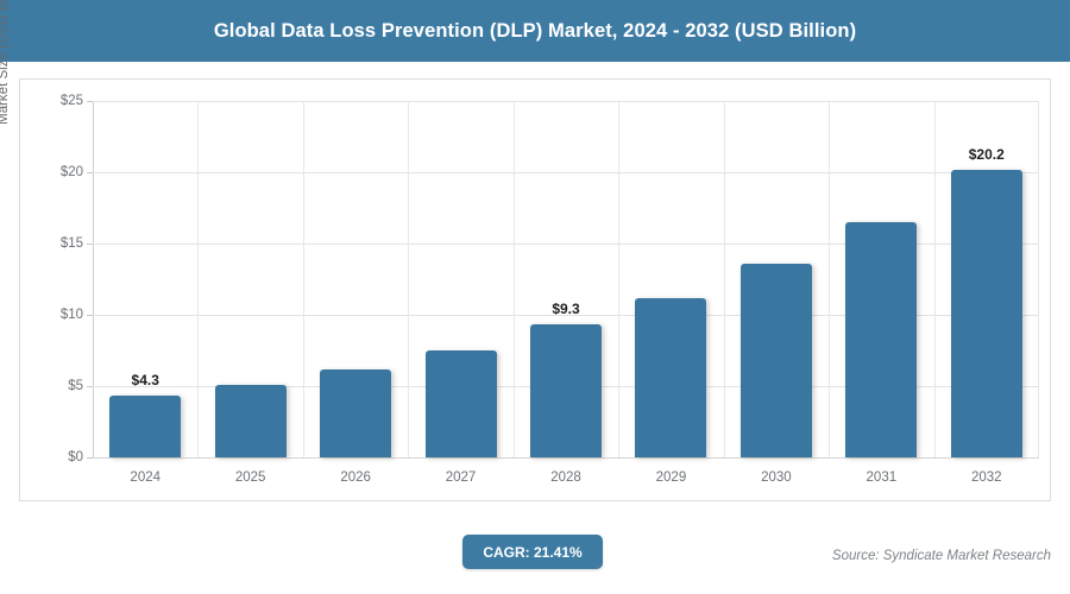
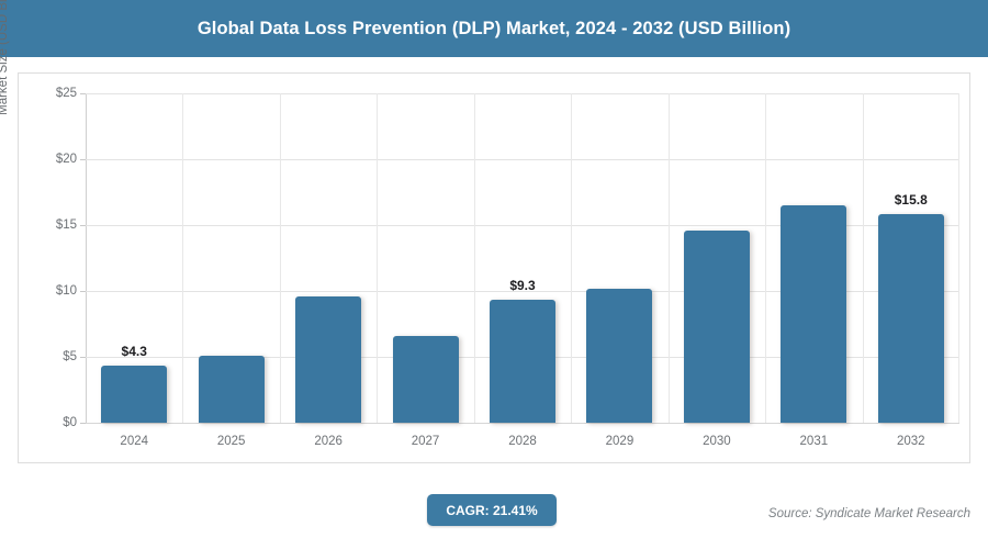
2026: $6.2 -> $9.6
2027: $7.5 -> $6.6
2029: $11.2 -> $10.2
2030: $13.6 -> $14.6
2032: $20.2 -> $15.8
